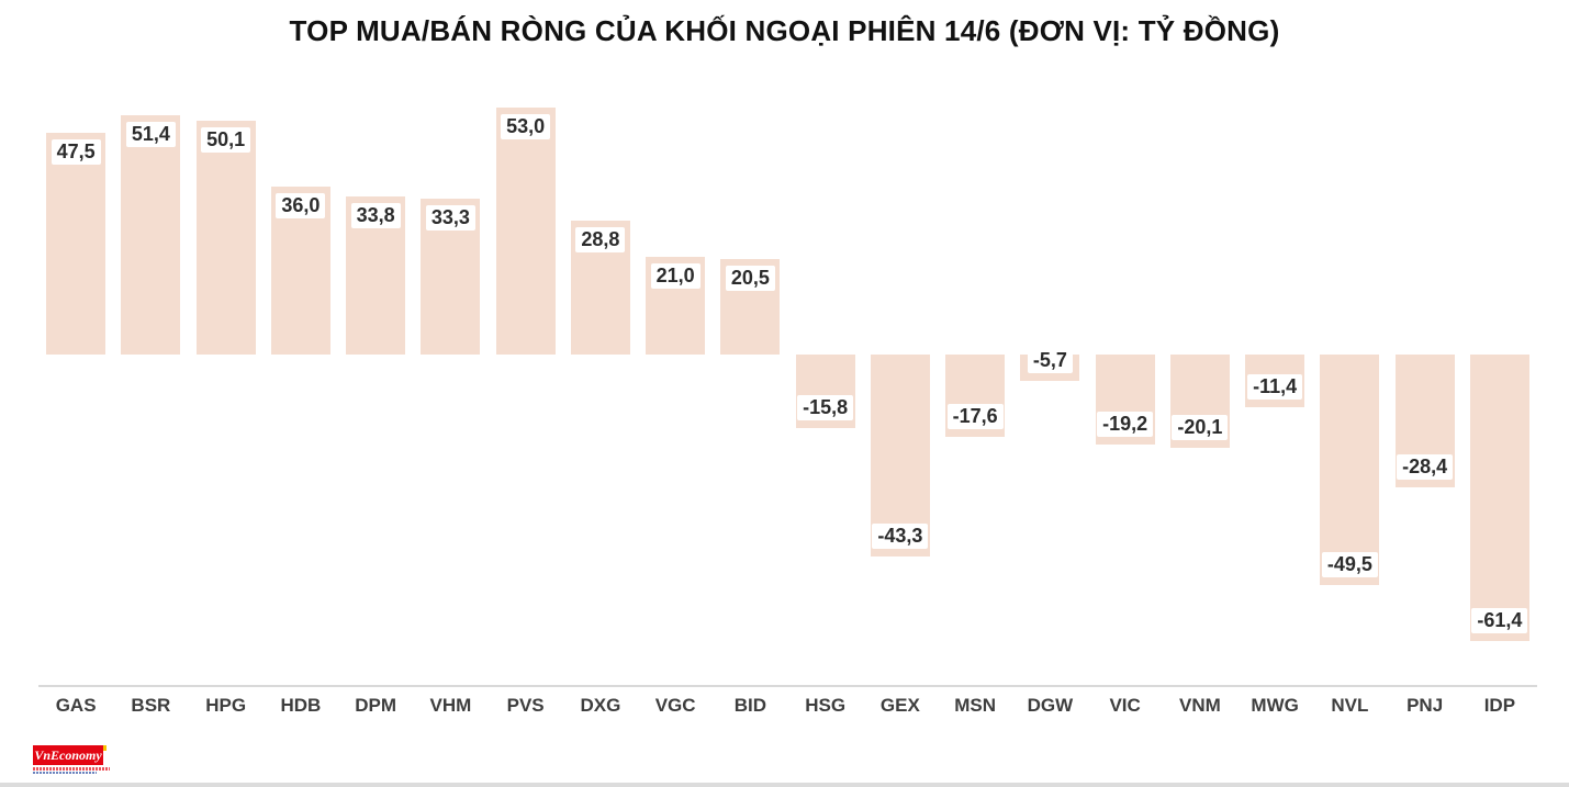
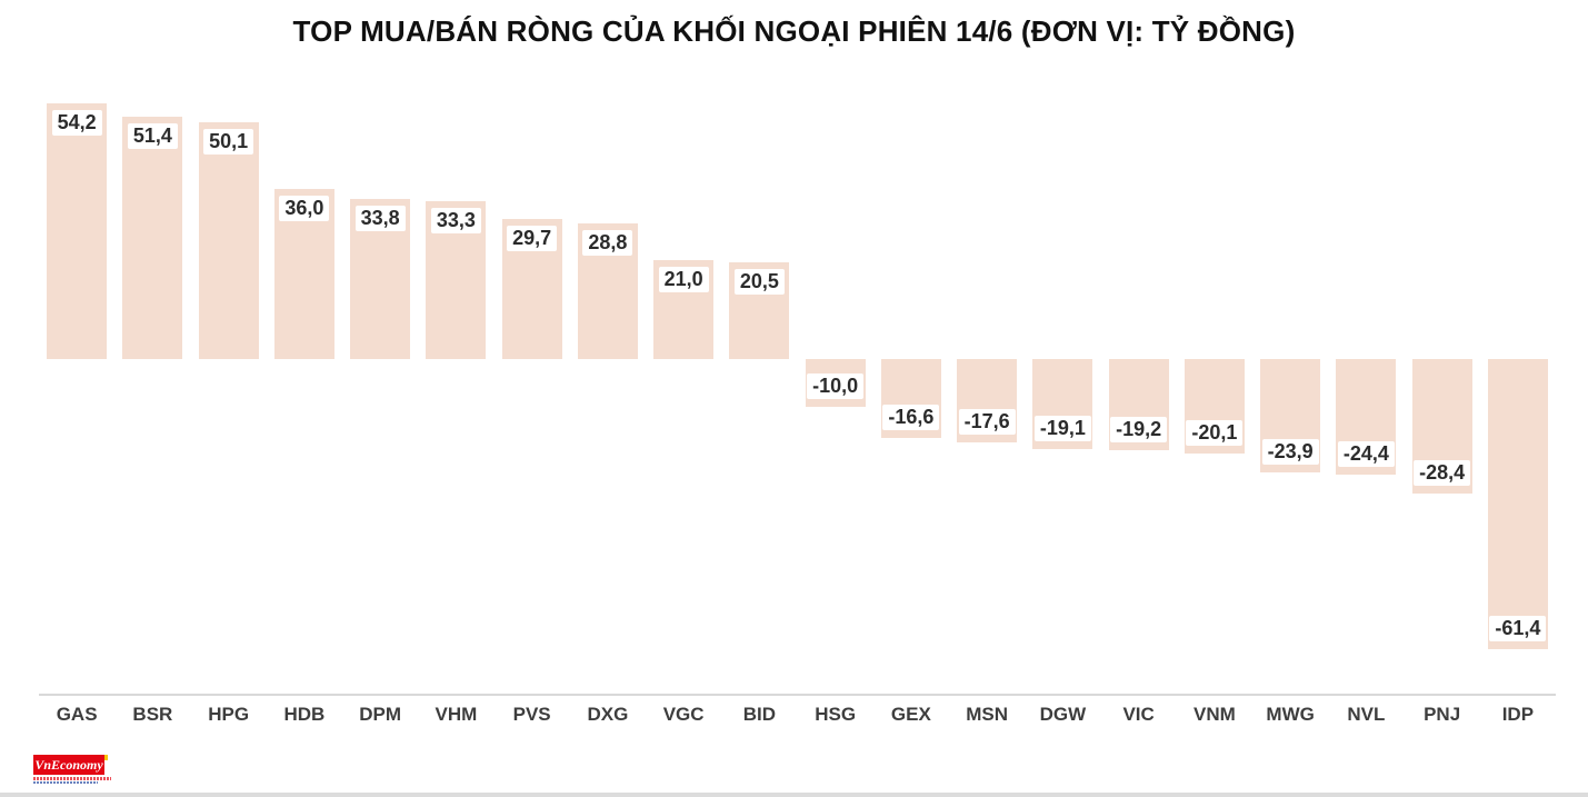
GAS: 47,5 -> 54,2
PVS: 53,0 -> 29,7
HSG: -15,8 -> -10,0
GEX: -43,3 -> -16,6
DGW: -5,7 -> -19,1
MWG: -11,4 -> -23,9
NVL: -49,5 -> -24,4
